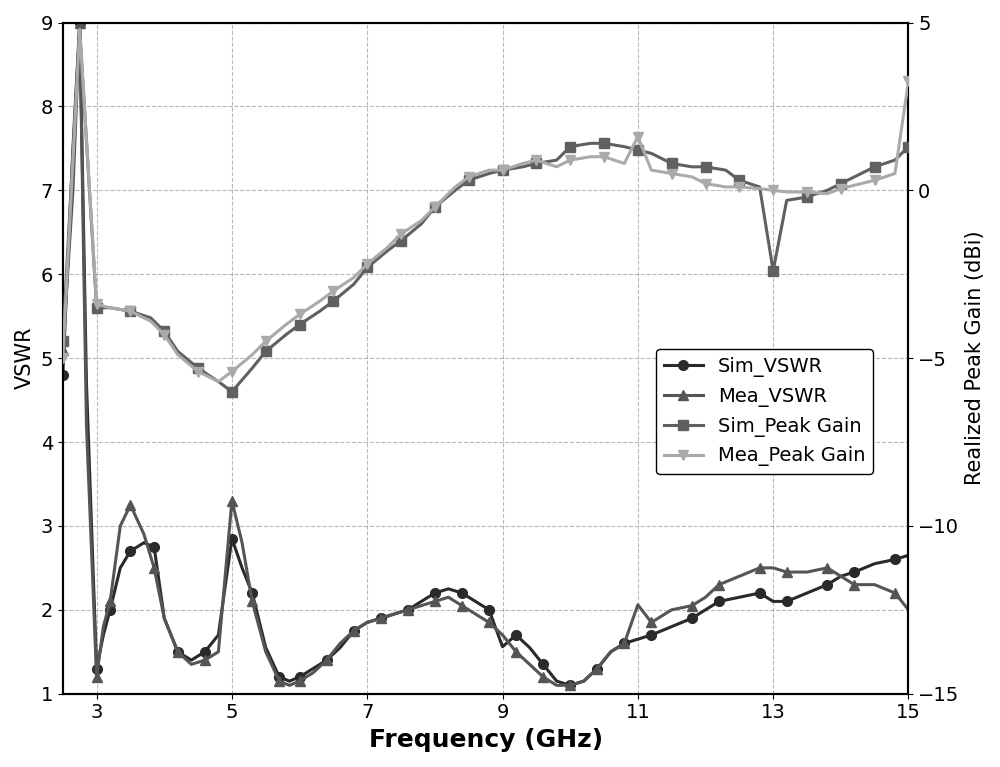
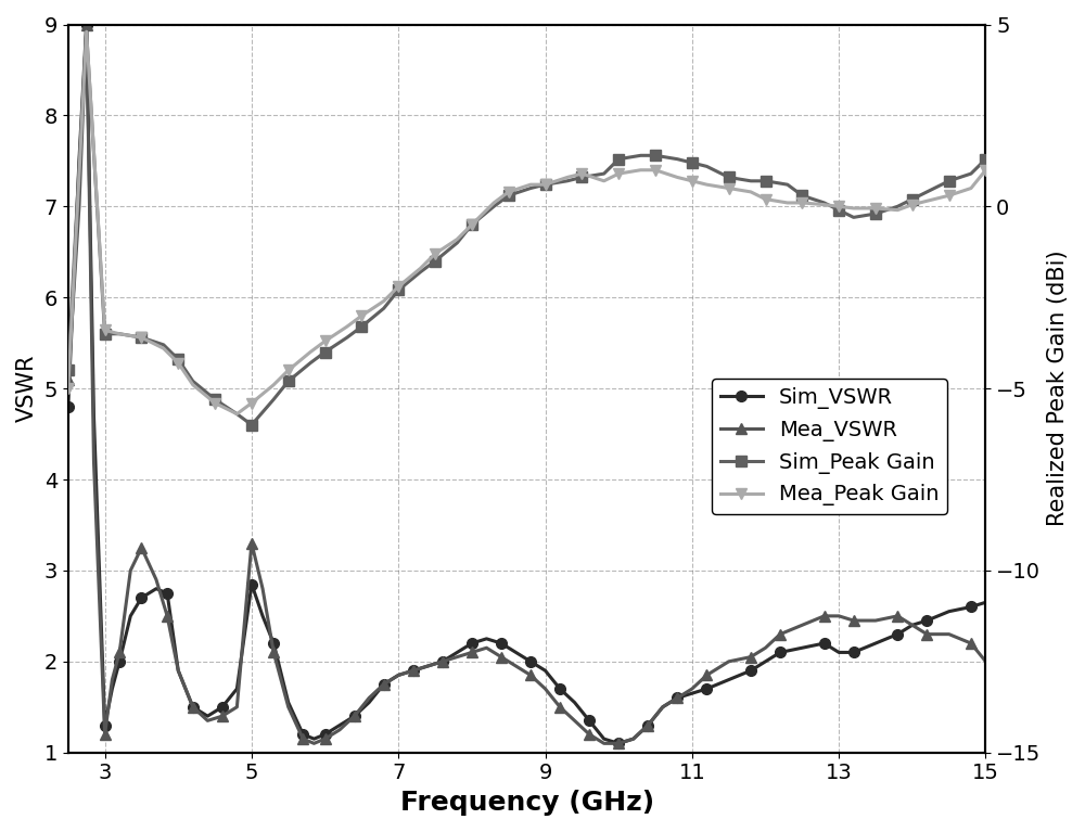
Sim_VSWR/9: 1.56 -> 1.90
Mea_VSWR/11: 2.06 -> 1.70
Mea_Peak Gain/11: 1.60 -> 0.70
Sim_Peak Gain/13: -2.4 -> -0.1
Mea_Peak Gain/15: 3.25 -> 1.00
